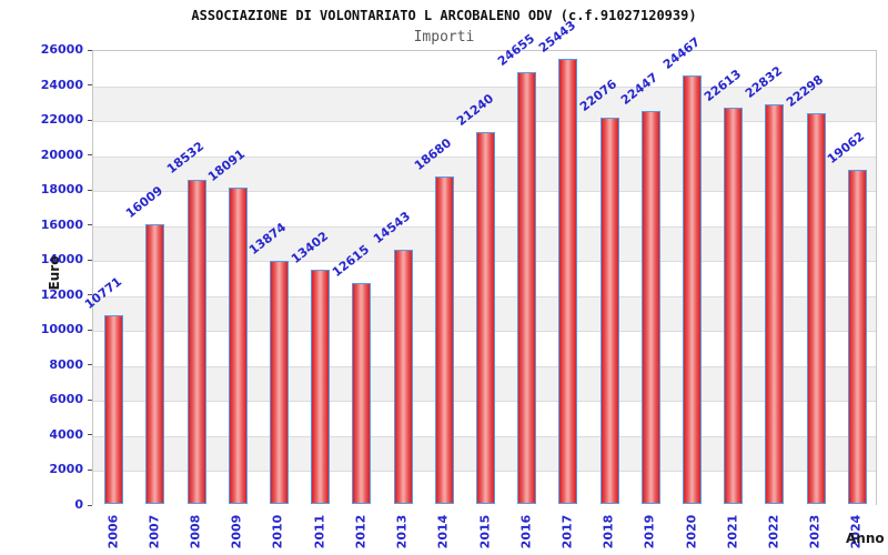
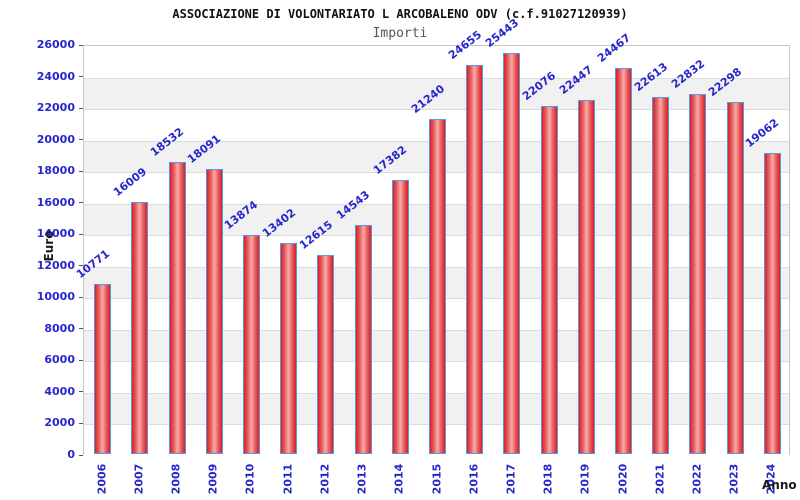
2014: 18680 -> 17382
